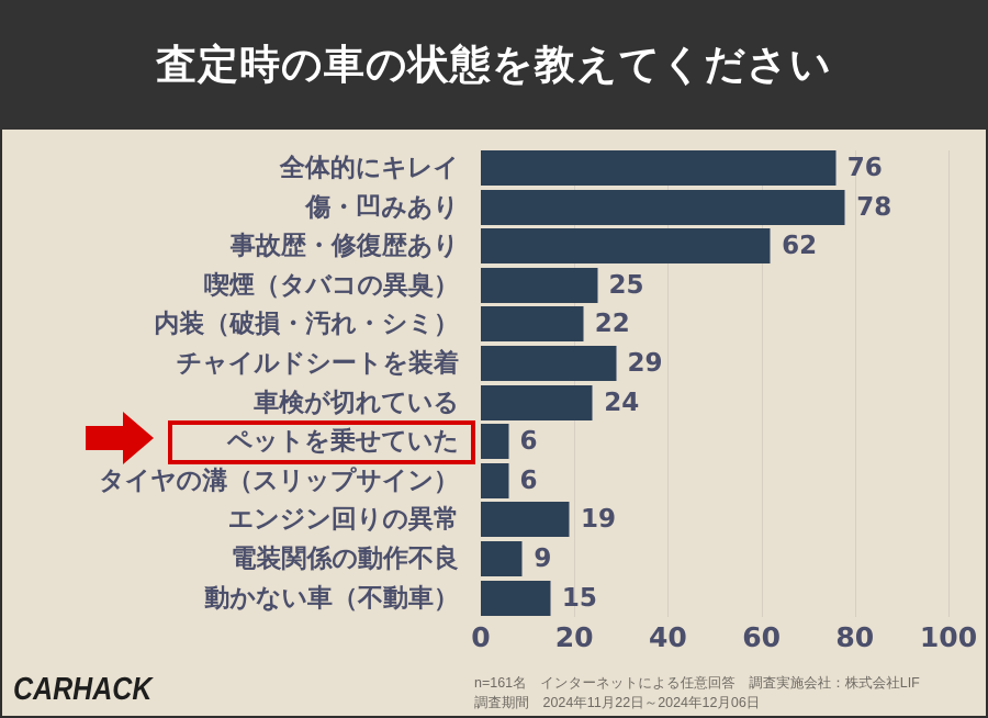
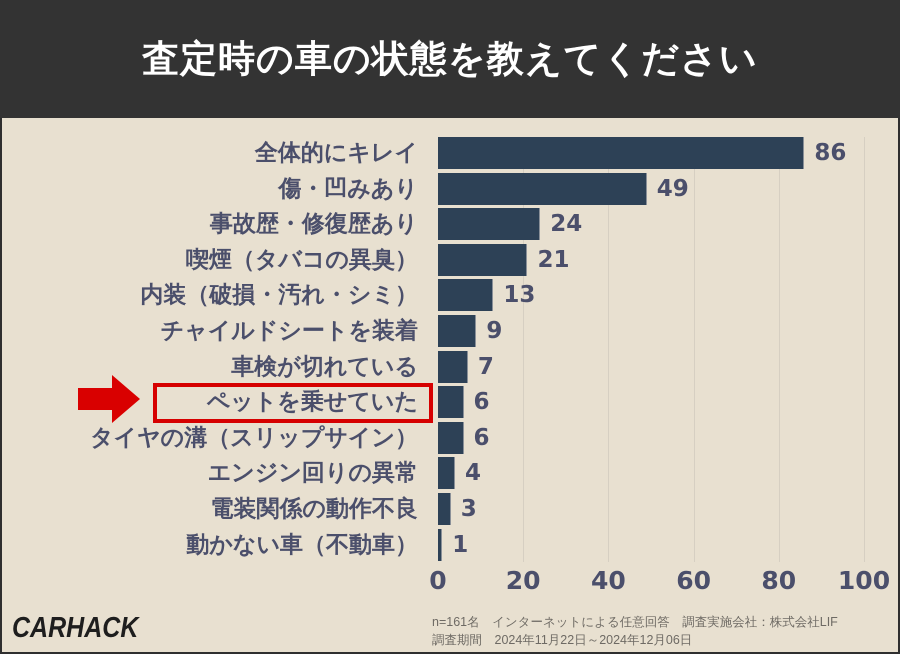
全体的にキレイ: 76 -> 86
傷・凹みあり: 78 -> 49
事故歴・修復歴あり: 62 -> 24
喫煙（タバコの異臭）: 25 -> 21
内装（破損・汚れ・シミ）: 22 -> 13
チャイルドシートを装着: 29 -> 9
車検が切れている: 24 -> 7
エンジン回りの異常: 19 -> 4
電装関係の動作不良: 9 -> 3
動かない車（不動車）: 15 -> 1
